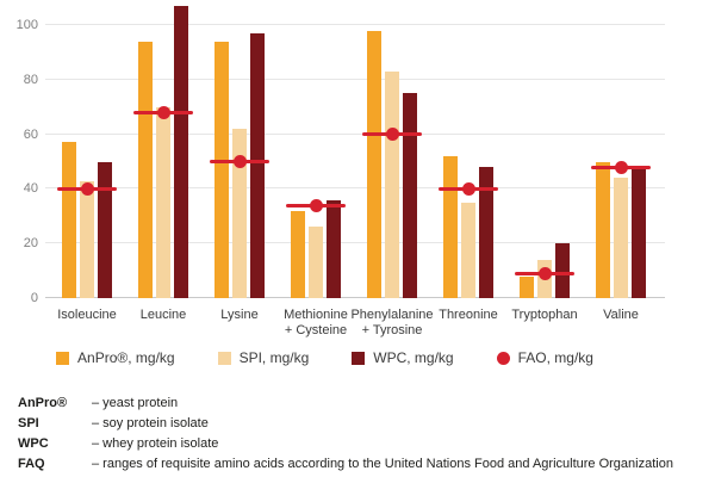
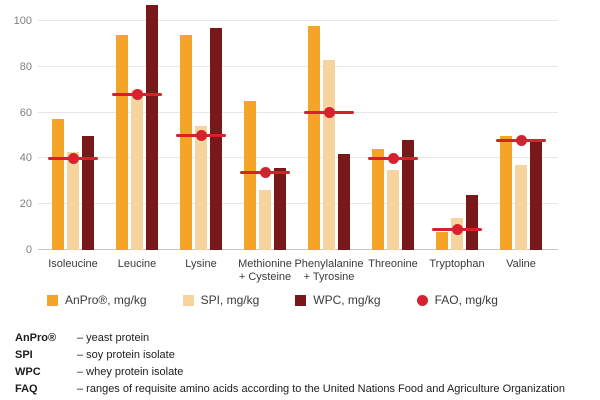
SPI, mg/kg/Lysine: 62 -> 54
AnPro®, mg/kg/Methionine + Cysteine: 32 -> 65
WPC, mg/kg/Phenylalanine + Tyrosine: 75 -> 42
AnPro®, mg/kg/Threonine: 52 -> 44
WPC, mg/kg/Tryptophan: 20 -> 24
SPI, mg/kg/Valine: 44 -> 37
